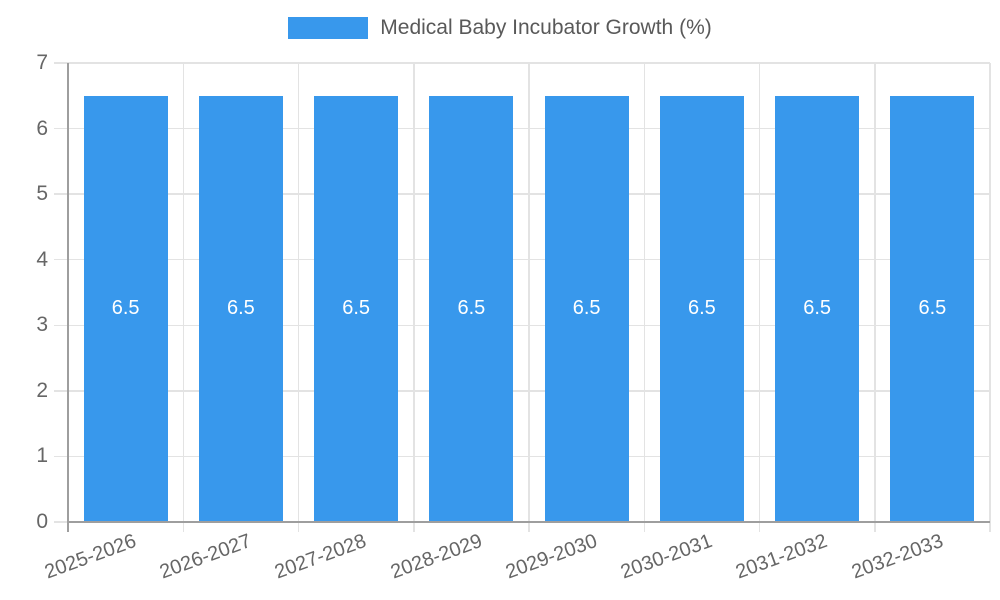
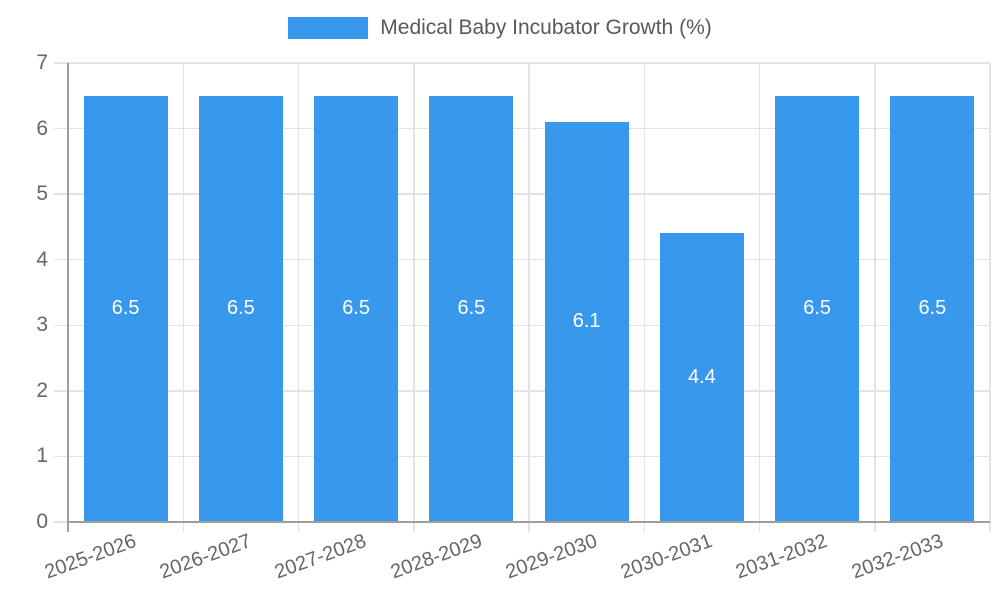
2029-2030: 6.5 -> 6.1
2030-2031: 6.5 -> 4.4
